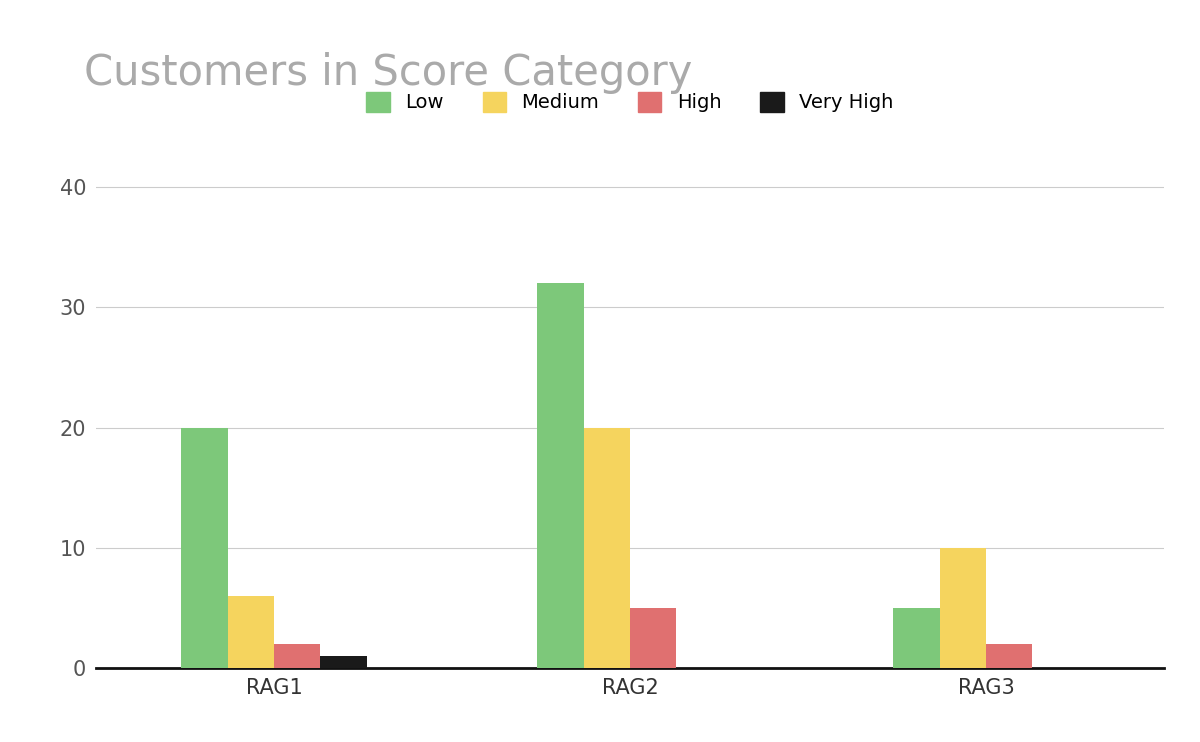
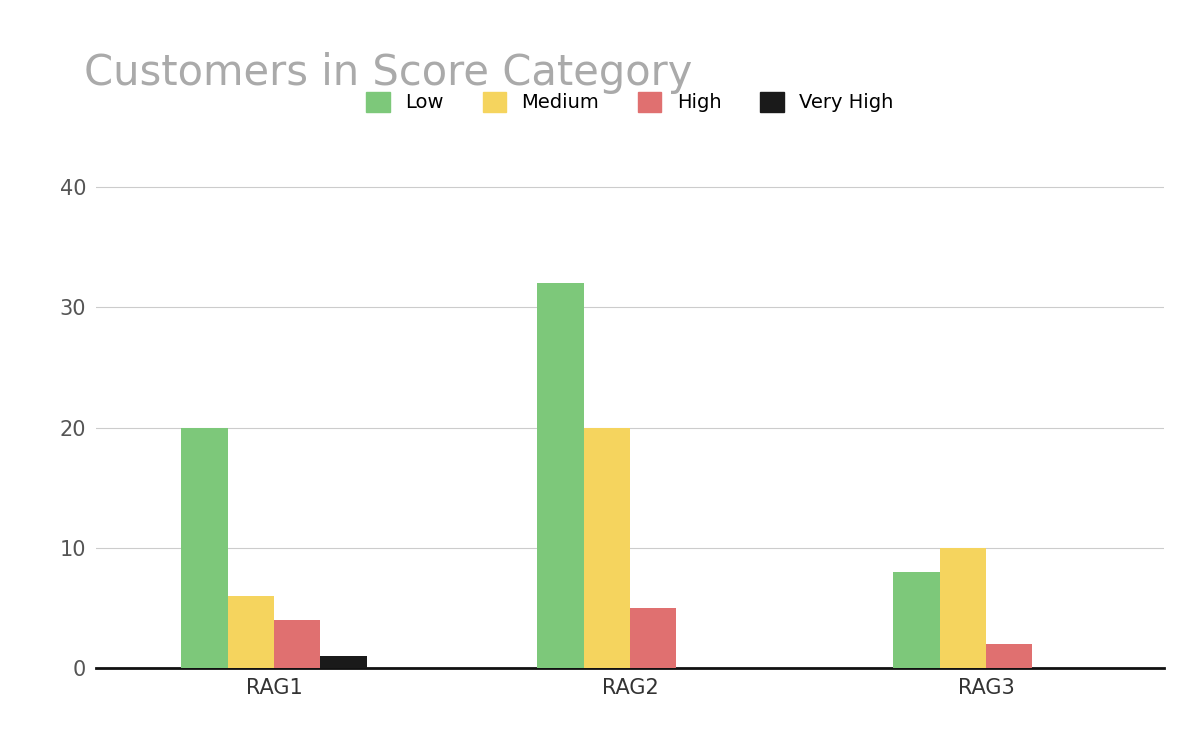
High/RAG1: 2 -> 4
Low/RAG3: 5 -> 8
